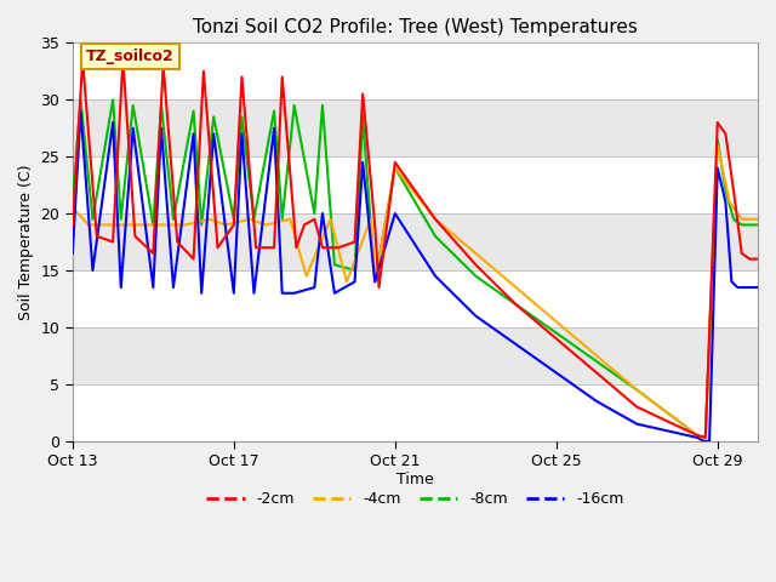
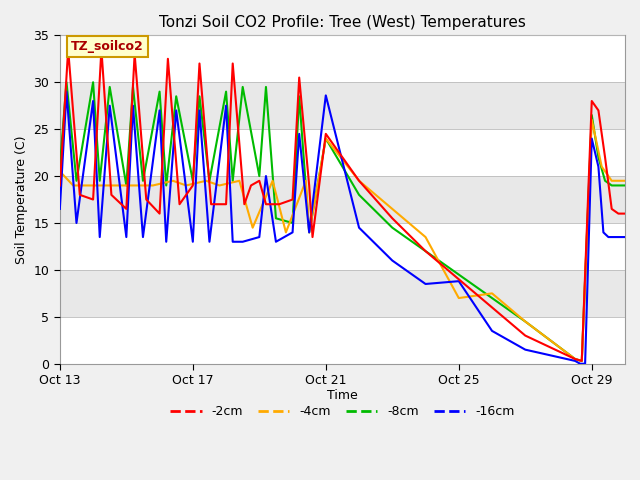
-16cm/Oct 21: 20.0 -> 28.6
-4cm/Oct 25: 10.5 -> 7.0
-16cm/Oct 25: 6.0 -> 8.8
